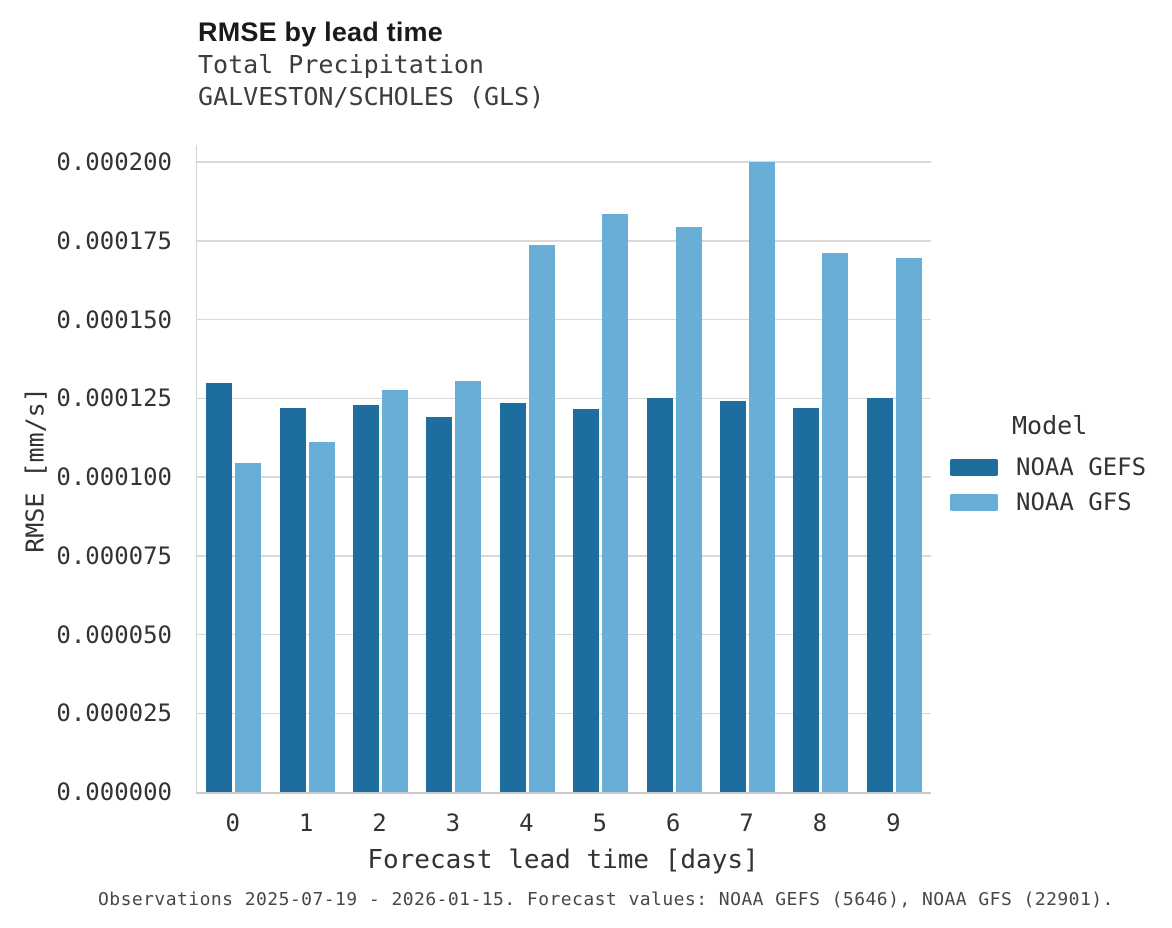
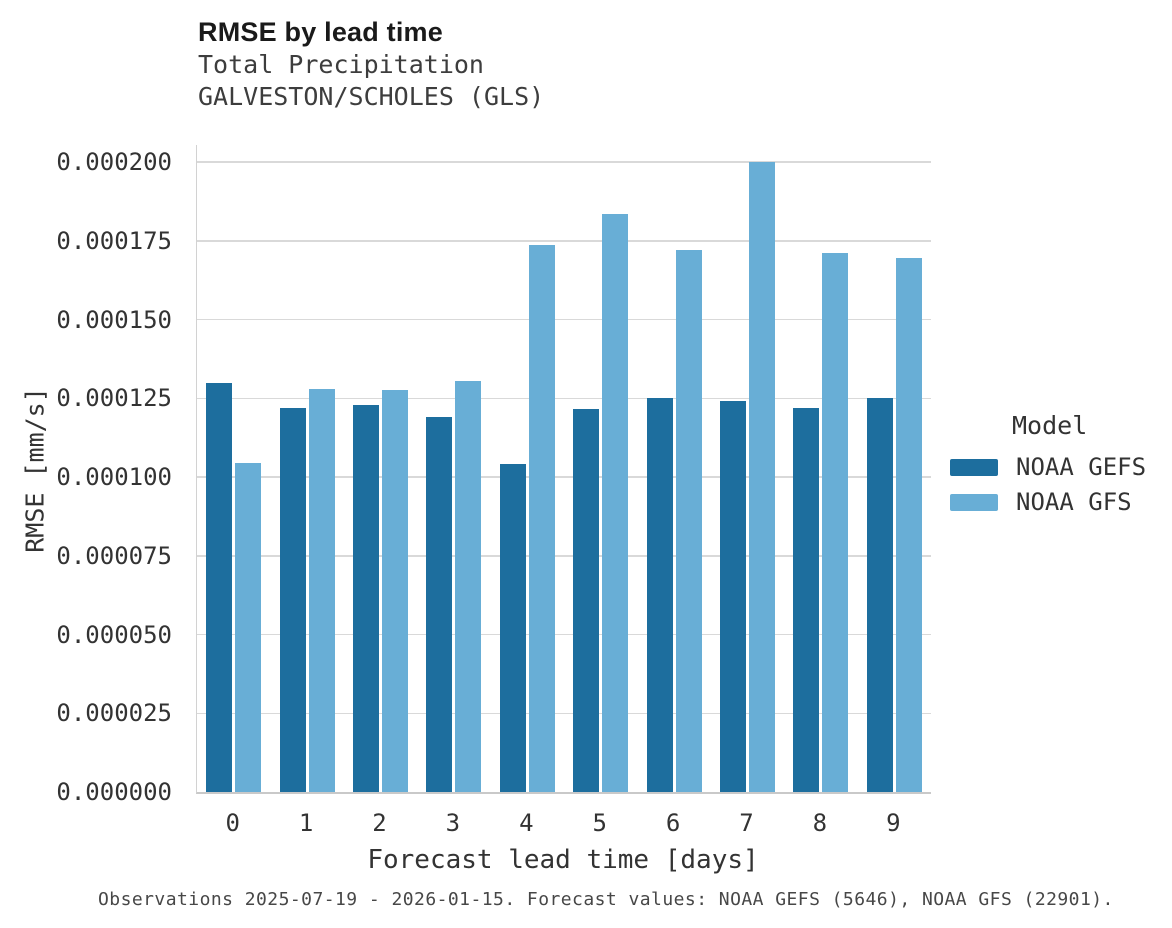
NOAA GFS/1: 0.000111 -> 0.000128
NOAA GEFS/4: 0.000123 -> 0.000104
NOAA GFS/6: 0.000179 -> 0.000172
